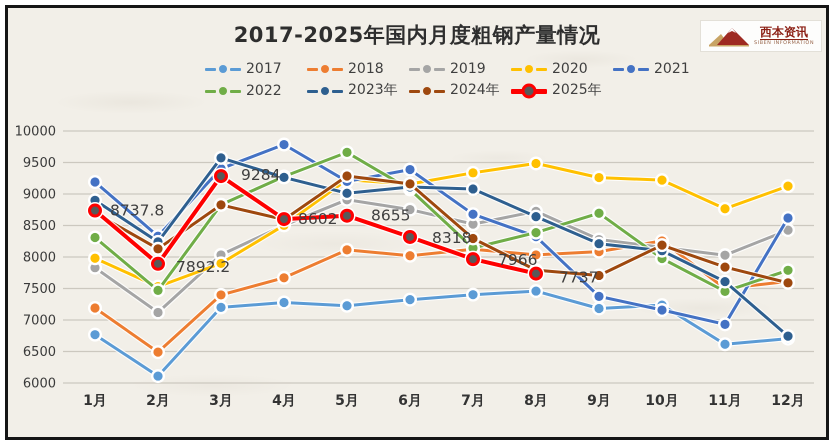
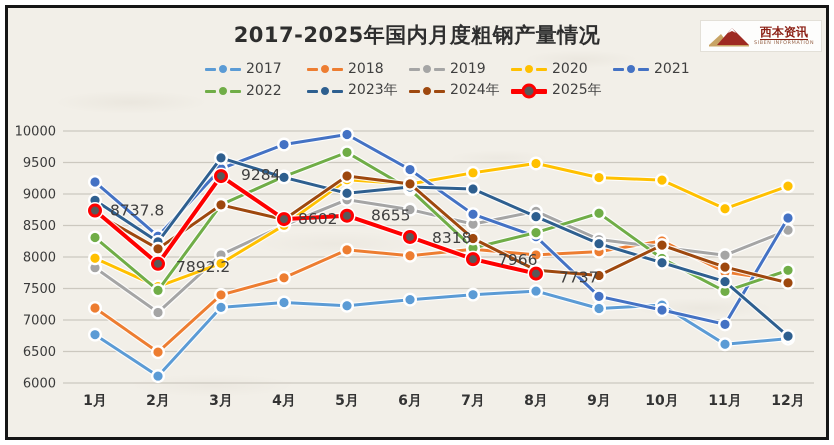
2021/5月: 9200 -> 9900
2023年/10月: 8100 -> 7900
2018/11月: 7500 -> 7800
